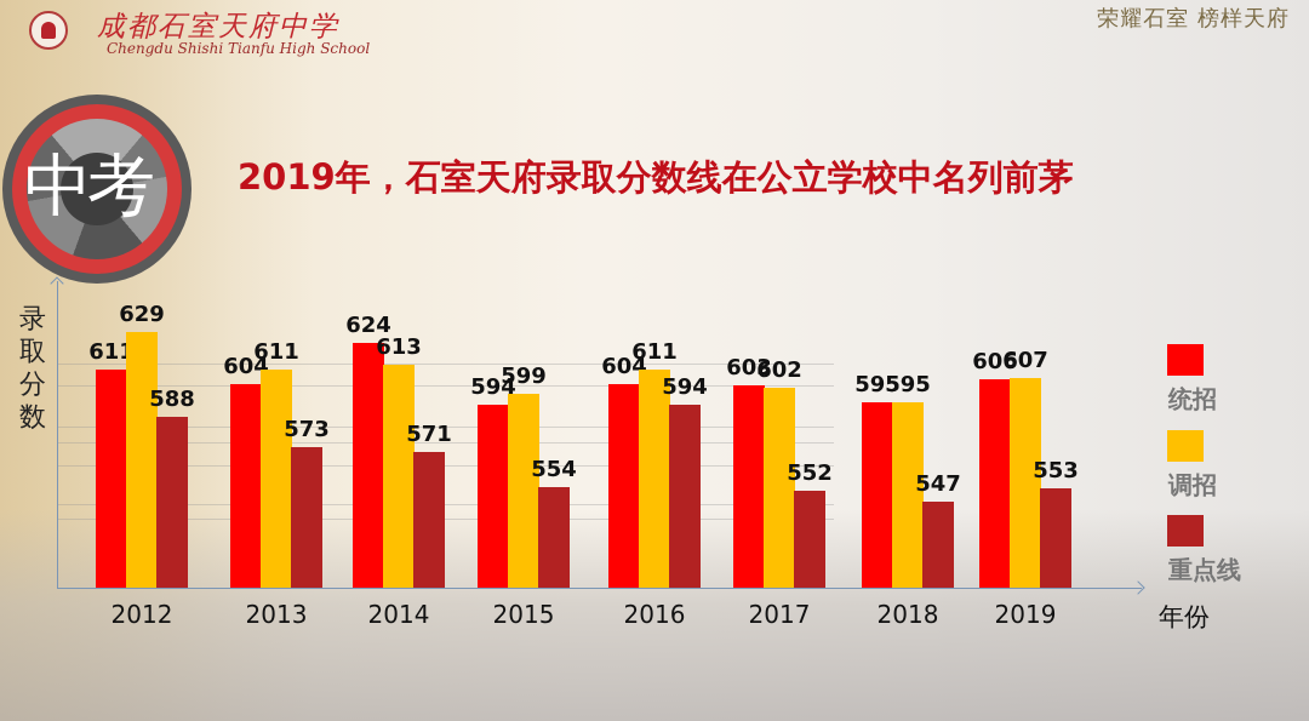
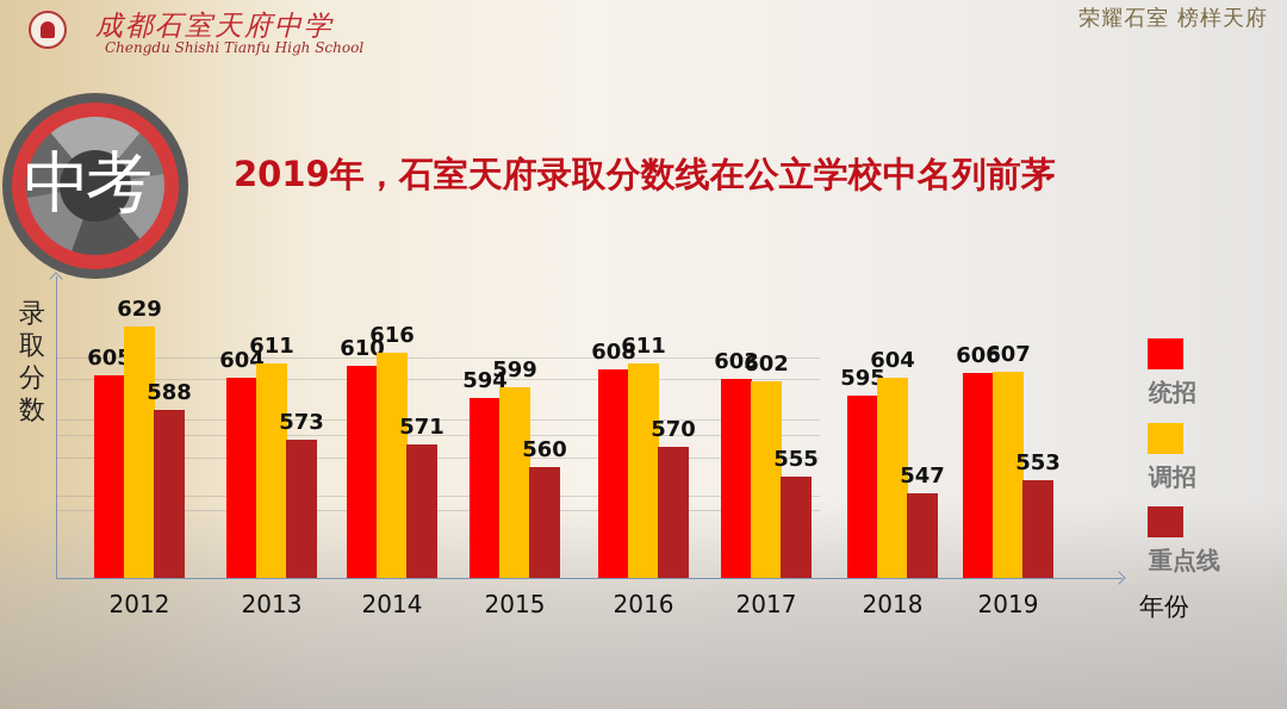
统招/2012: 611 -> 605
统招/2014: 624 -> 610
调招/2014: 613 -> 616
重点线/2015: 554 -> 560
统招/2016: 604 -> 608
重点线/2016: 594 -> 570
重点线/2017: 552 -> 555
调招/2018: 595 -> 604
